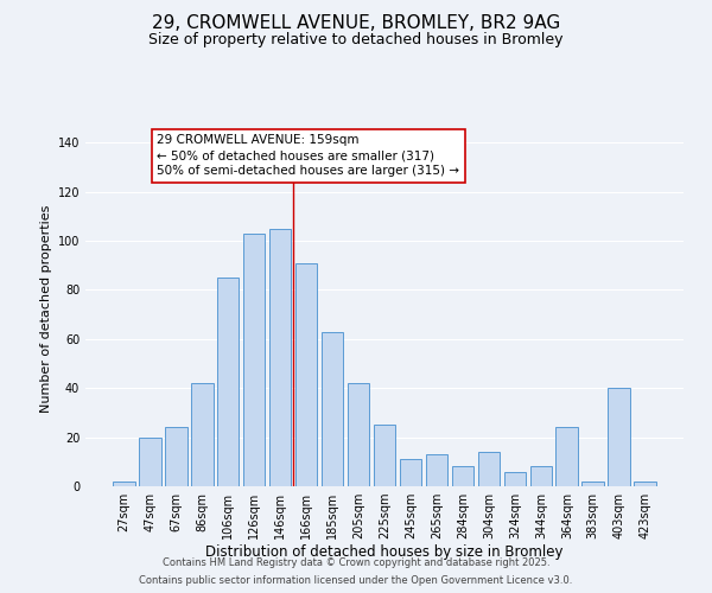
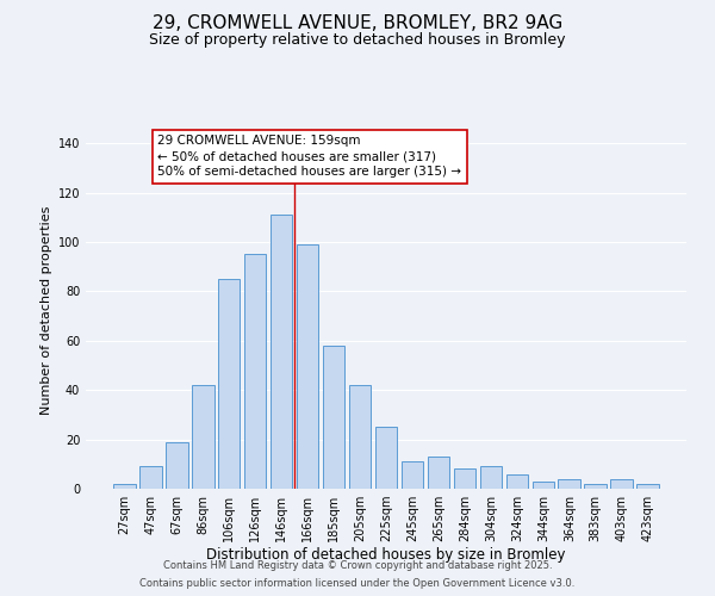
47sqm: 20 -> 9
67sqm: 24 -> 19
126sqm: 103 -> 95
146sqm: 105 -> 111
166sqm: 91 -> 99
185sqm: 63 -> 58
304sqm: 14 -> 9
344sqm: 8 -> 3
364sqm: 24 -> 4
403sqm: 40 -> 4
